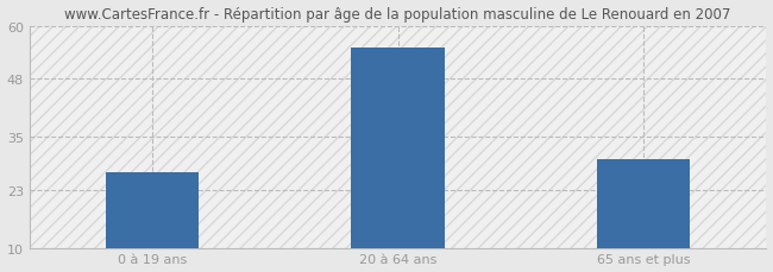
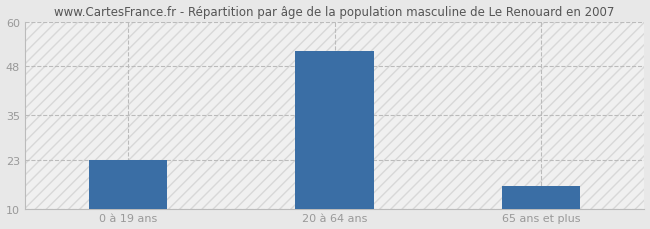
0 à 19 ans: 27 -> 23
20 à 64 ans: 55 -> 52
65 ans et plus: 30 -> 16
